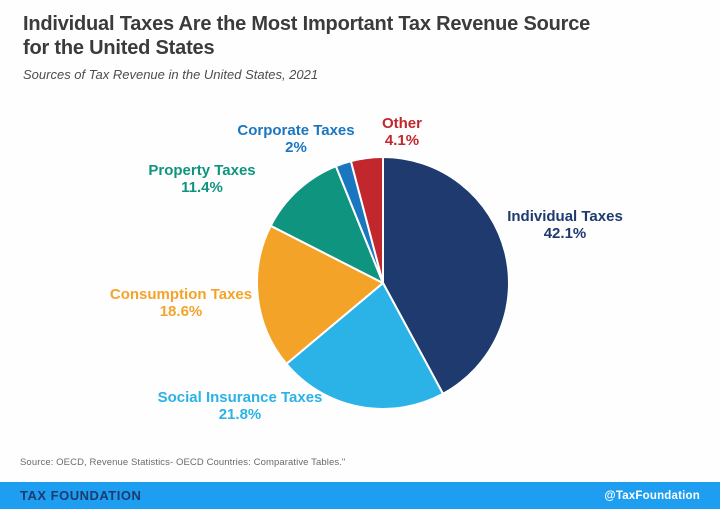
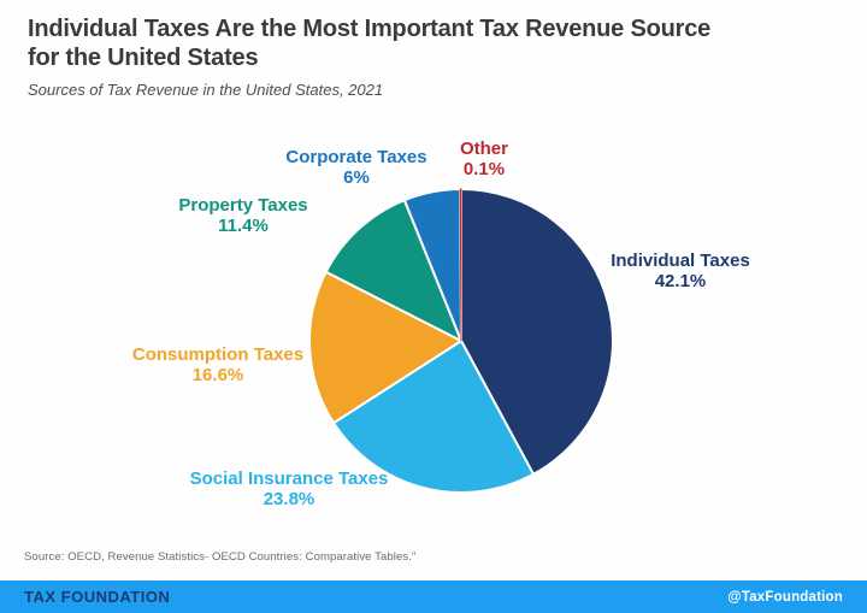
Social Insurance Taxes: 21.8% -> 23.8%
Consumption Taxes: 18.6% -> 16.6%
Corporate Taxes: 2% -> 6%
Other: 4.1% -> 0.1%
